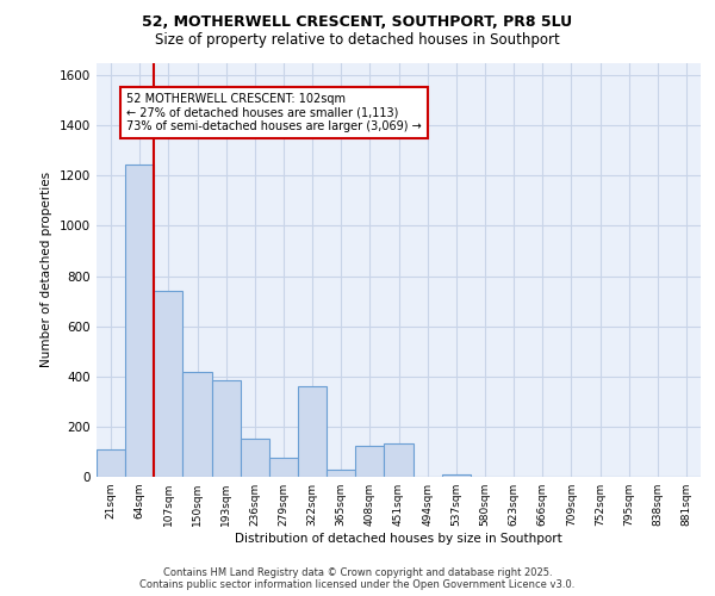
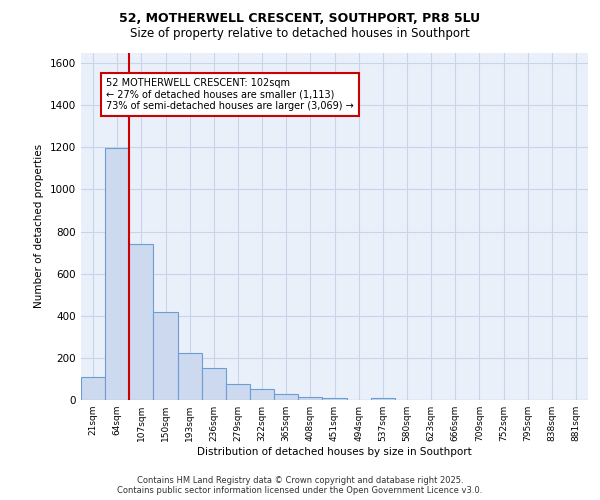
64sqm: 1245 -> 1195
193sqm: 385 -> 225
322sqm: 360 -> 50
408sqm: 125 -> 15
451sqm: 135 -> 10
